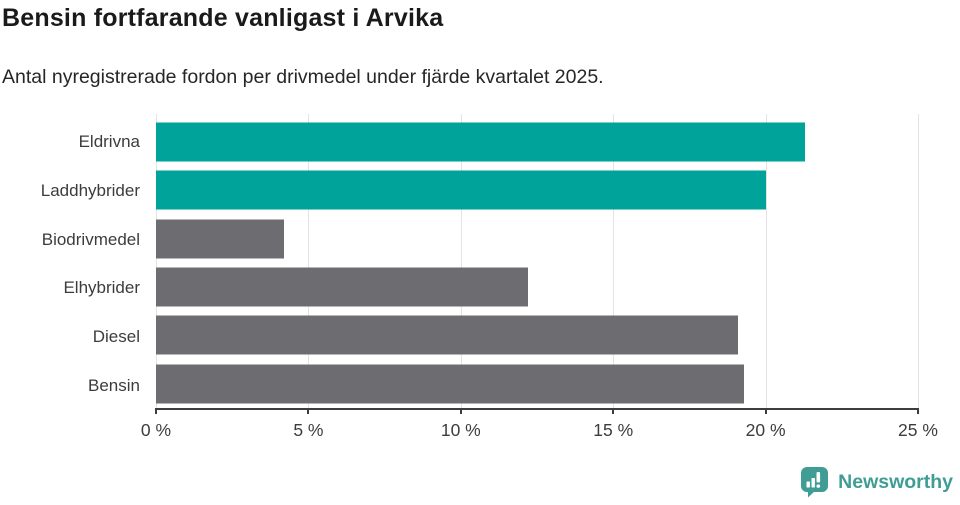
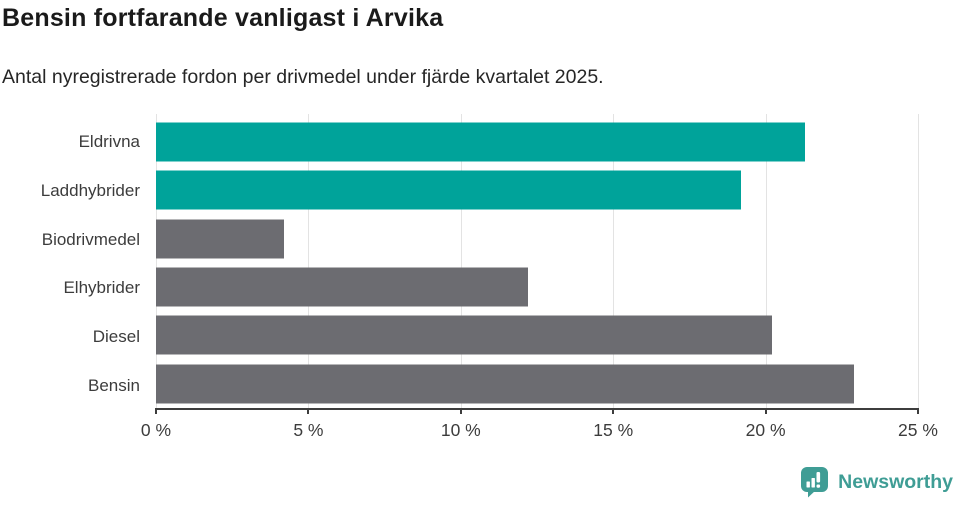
Laddhybrider: 20.0% -> 19.2%
Diesel: 19.1% -> 20.2%
Bensin: 19.3% -> 22.9%
